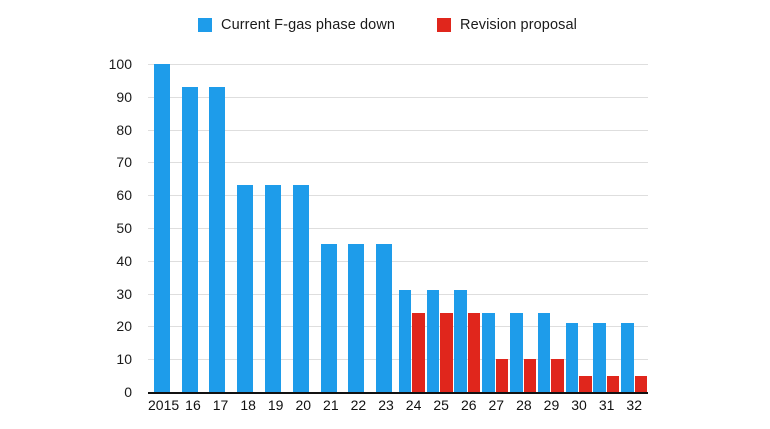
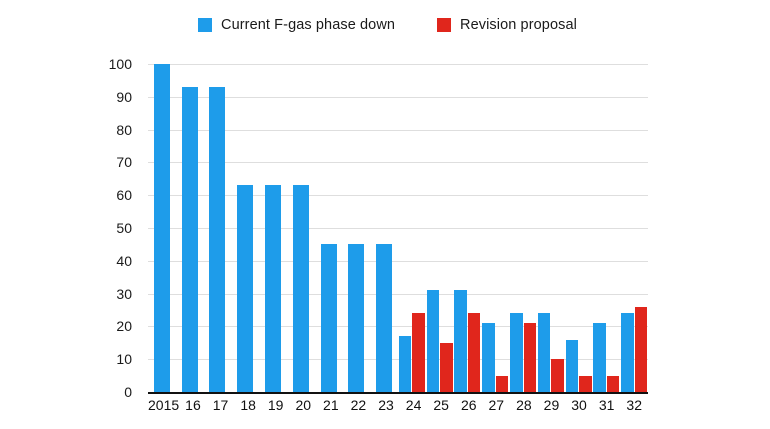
Current F-gas phase down/24: 31 -> 17
Revision proposal/25: 24 -> 15
Current F-gas phase down/27: 24 -> 21
Revision proposal/27: 10 -> 5
Revision proposal/28: 10 -> 21
Current F-gas phase down/30: 21 -> 16
Current F-gas phase down/32: 21 -> 24
Revision proposal/32: 5 -> 26
